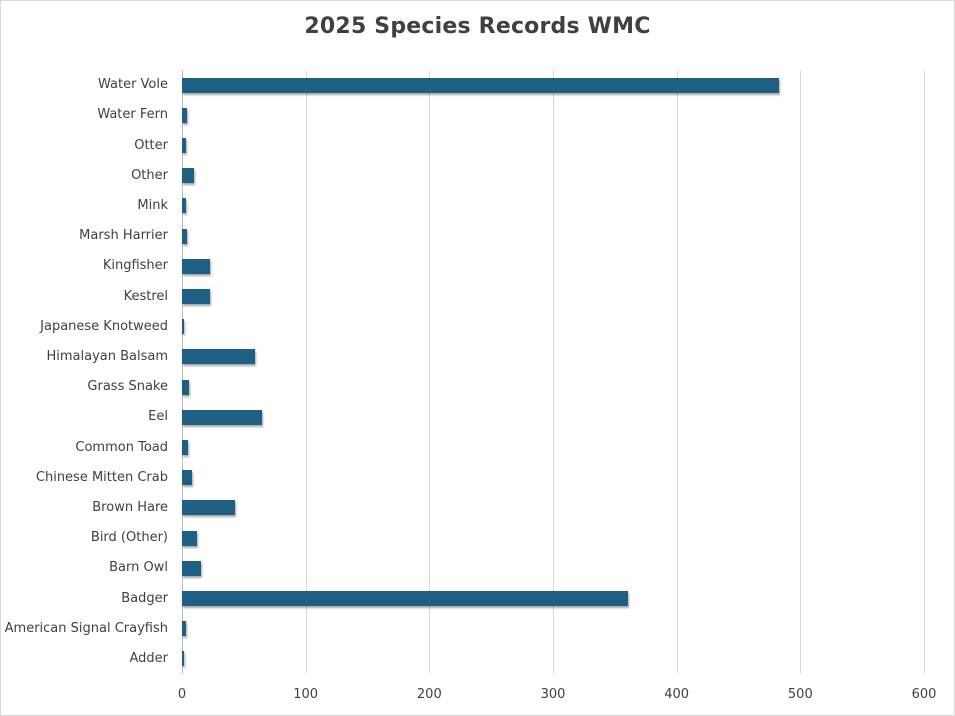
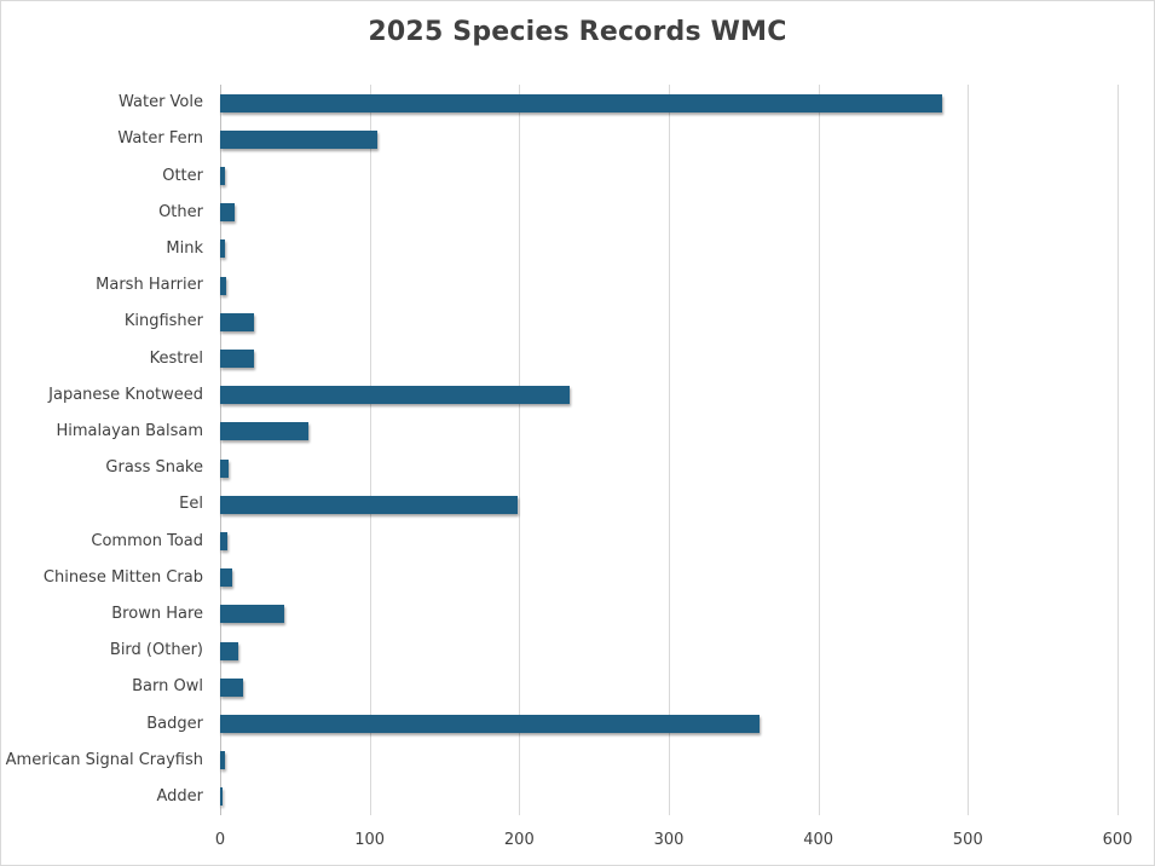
Water Fern: 4 -> 105
Japanese Knotweed: 1 -> 234
Eel: 65 -> 199
